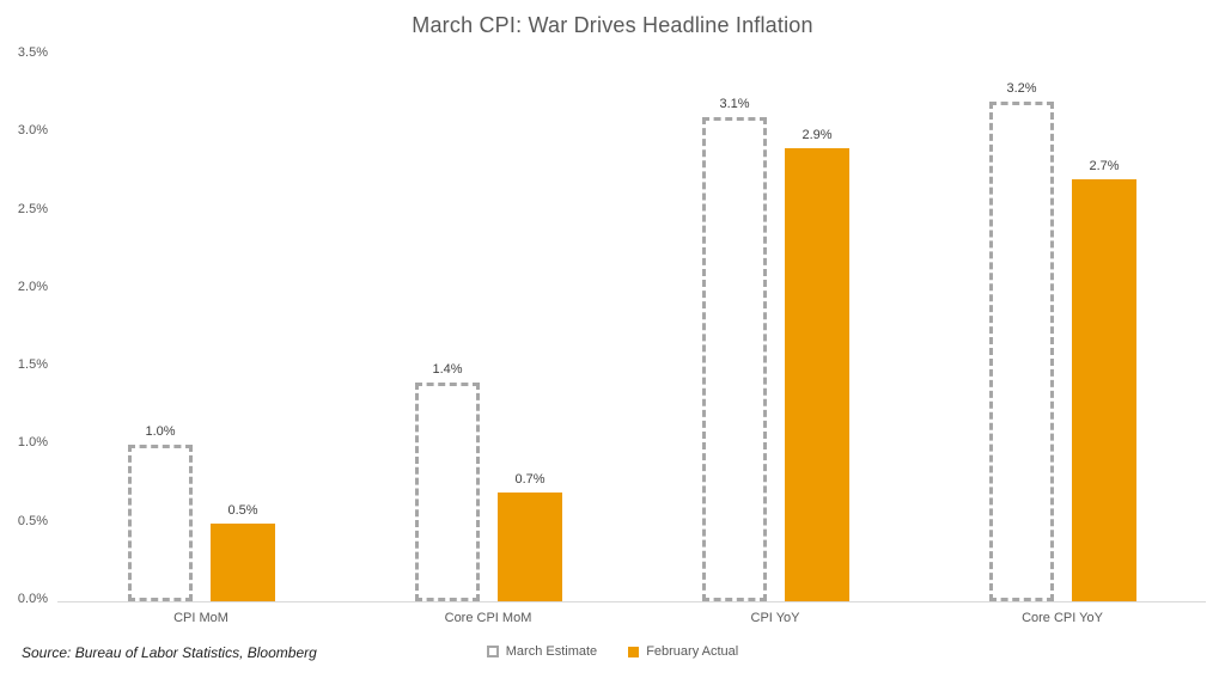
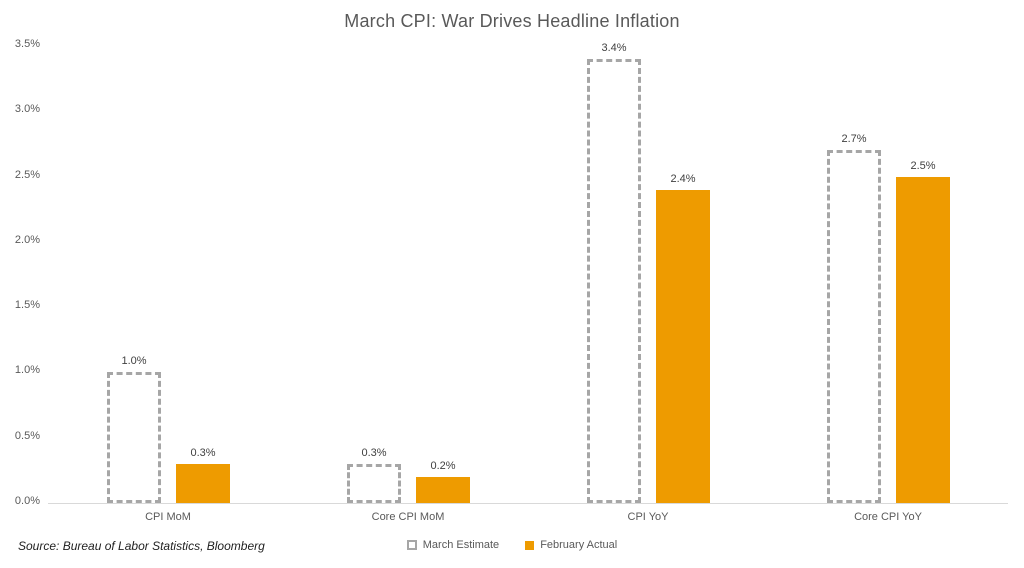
February Actual/CPI MoM: 0.5% -> 0.3%
March Estimate/Core CPI MoM: 1.4% -> 0.3%
February Actual/Core CPI MoM: 0.7% -> 0.2%
March Estimate/CPI YoY: 3.1% -> 3.4%
February Actual/CPI YoY: 2.9% -> 2.4%
March Estimate/Core CPI YoY: 3.2% -> 2.7%
February Actual/Core CPI YoY: 2.7% -> 2.5%
